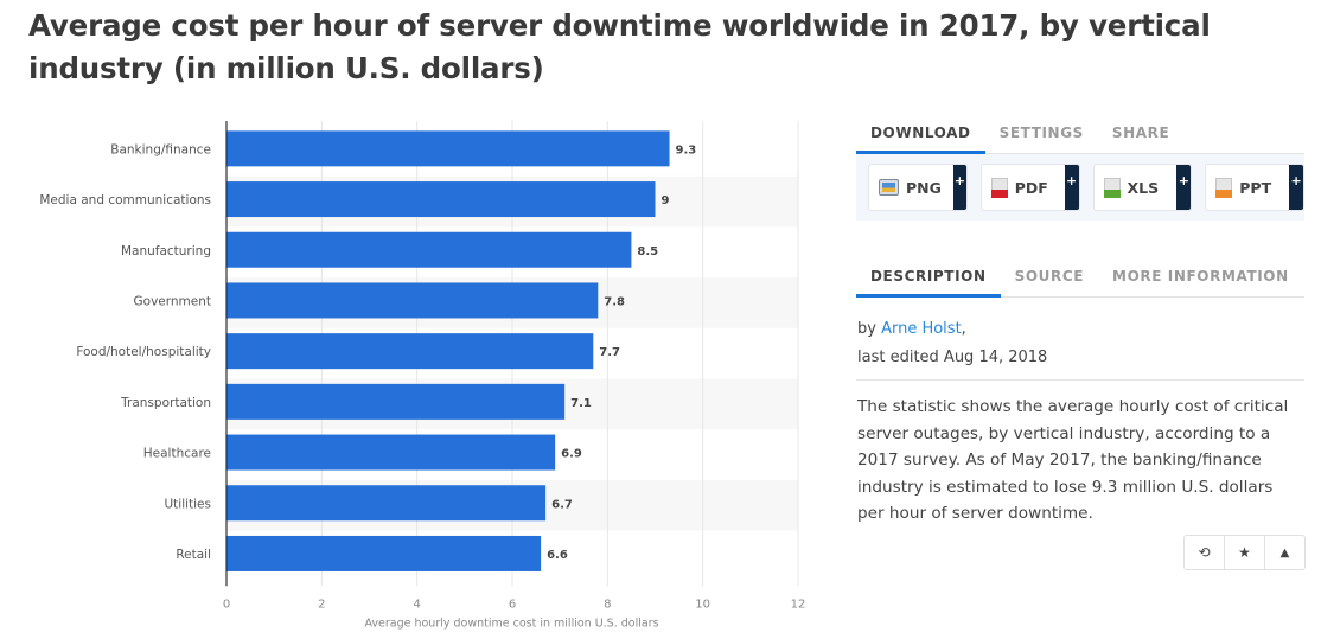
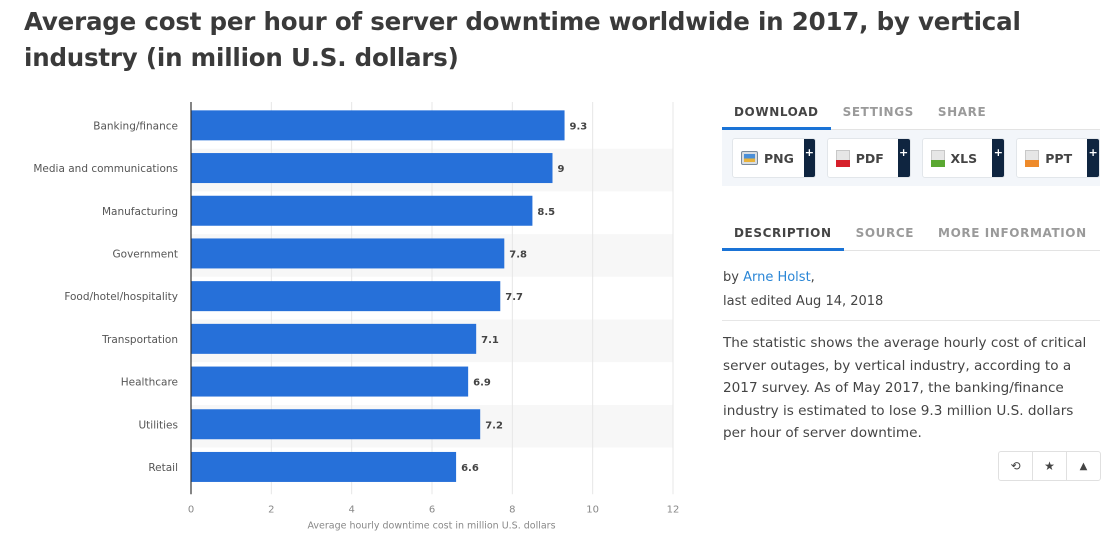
Utilities: 6.7 -> 7.2
